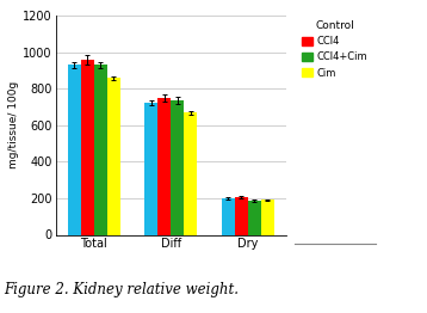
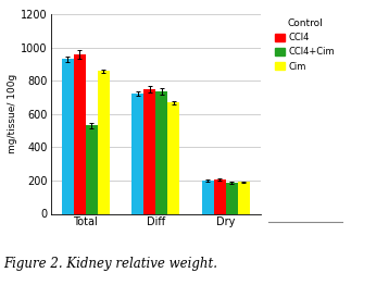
CCl4+Cim/Total: 930 -> 530
